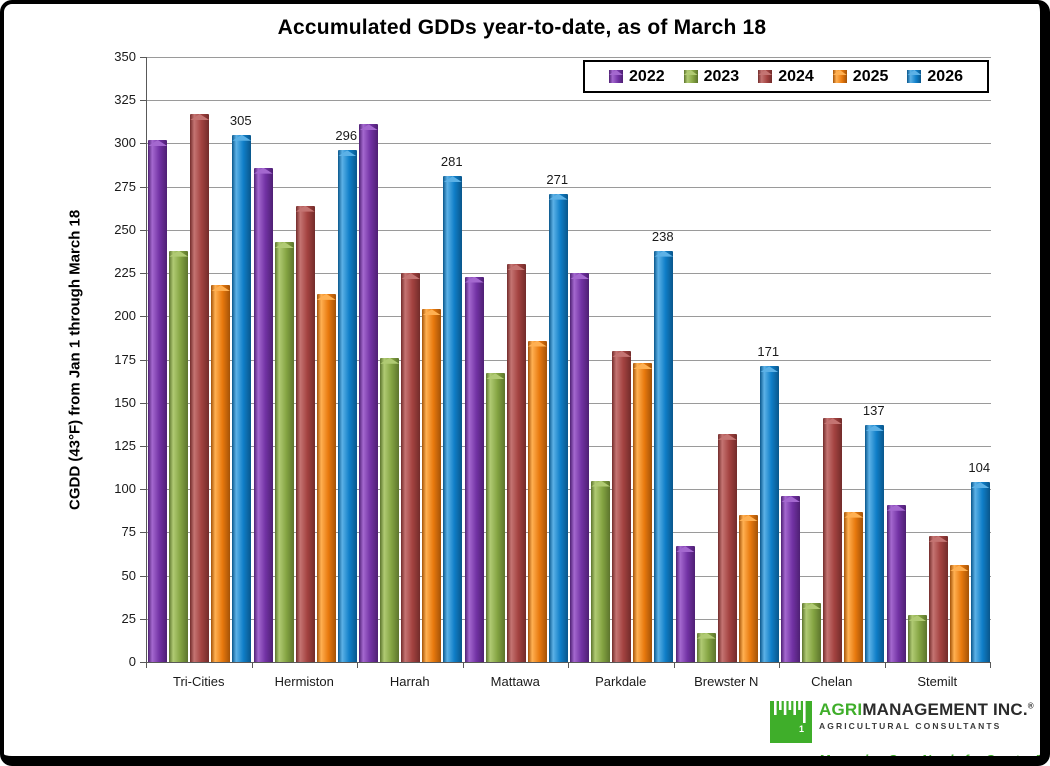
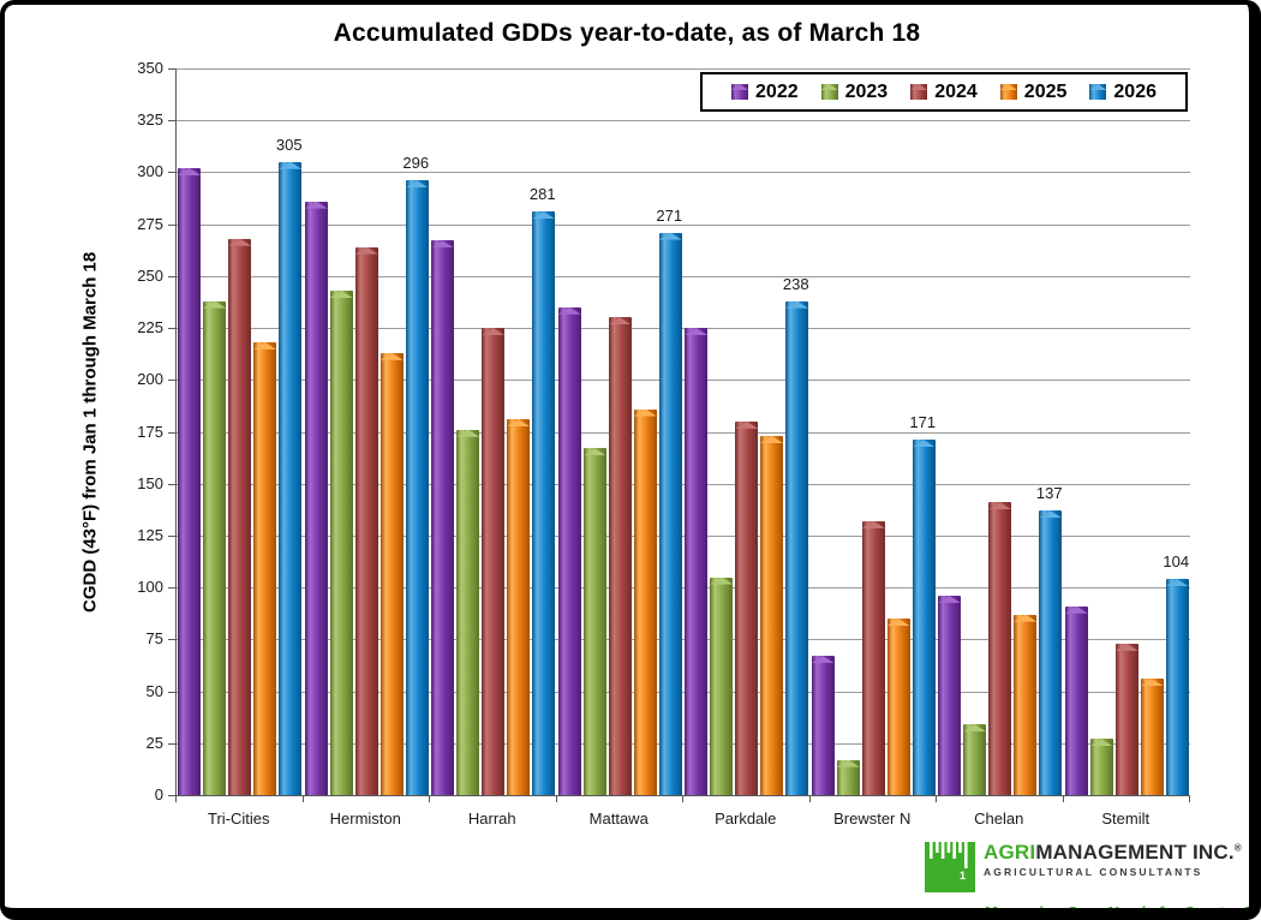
2024/Tri-Cities: 317 -> 268
2022/Harrah: 311 -> 267
2025/Harrah: 204 -> 181
2022/Mattawa: 223 -> 235
